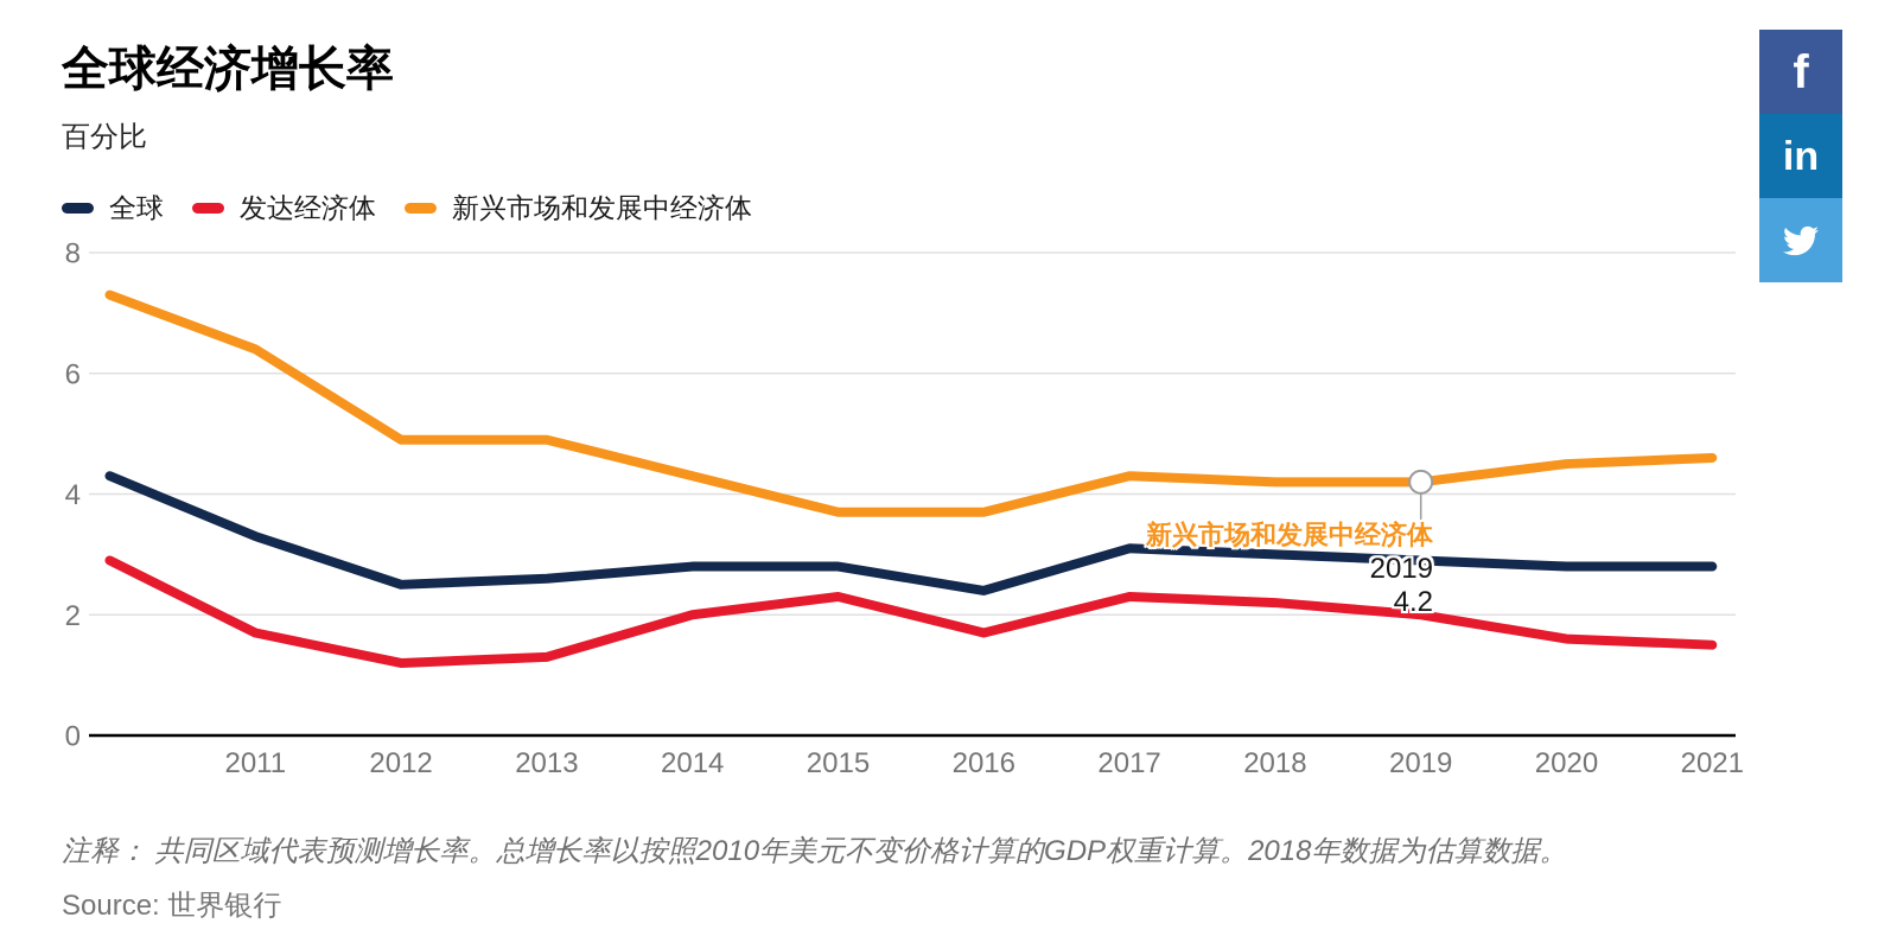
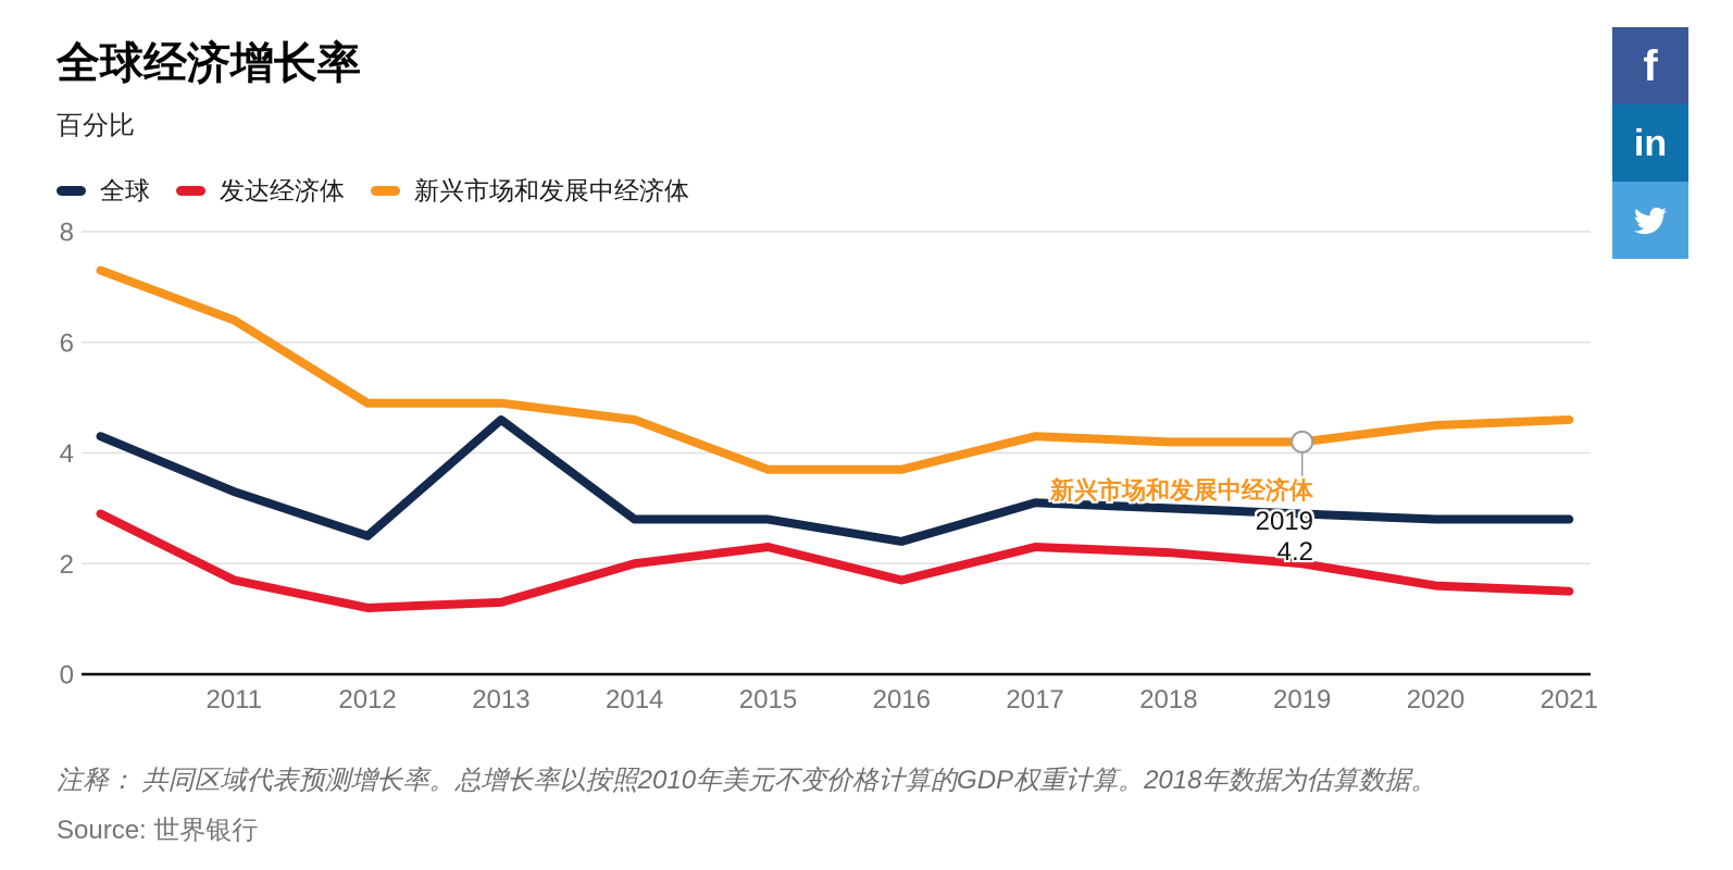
全球/2013: 2.6 -> 4.6
新兴市场和发展中经济体/2014: 4.3 -> 4.6
